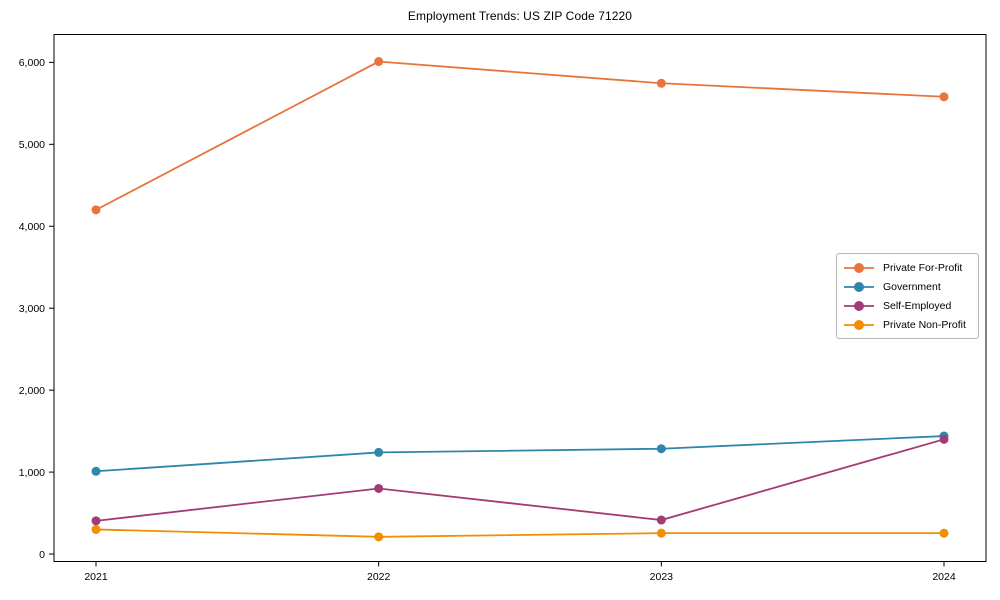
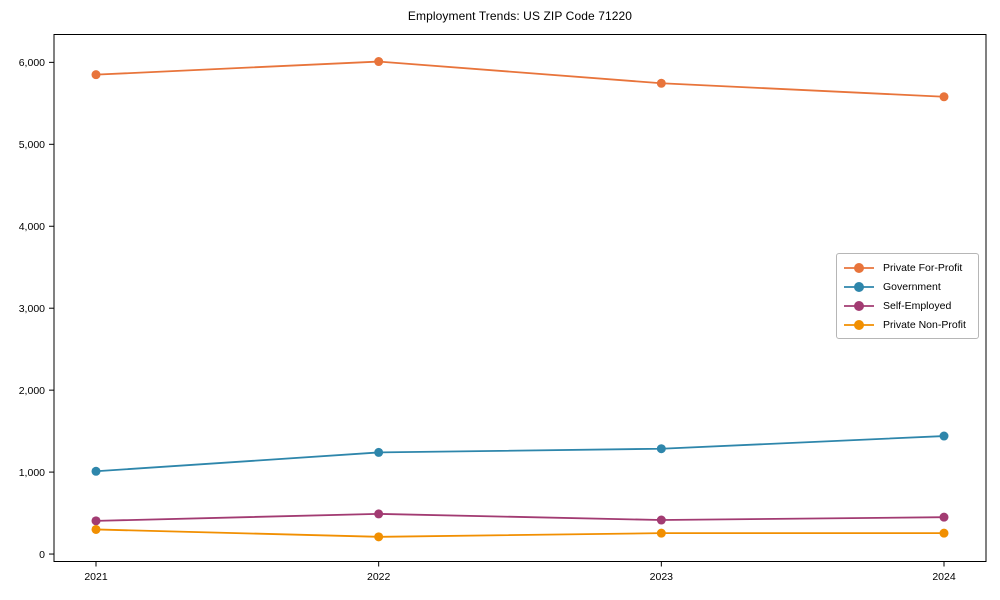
Private For-Profit/2021: 4200 -> 5800
Self-Employed/2022: 800 -> 500
Self-Employed/2024: 1400 -> 400
